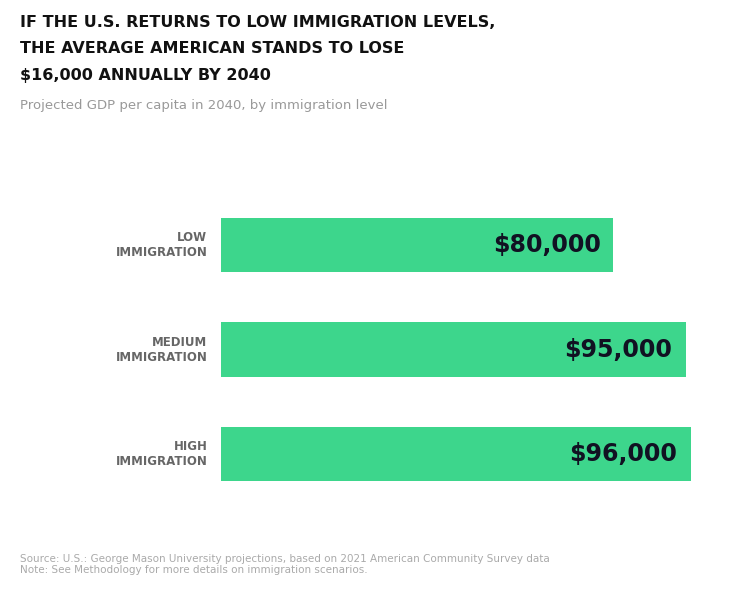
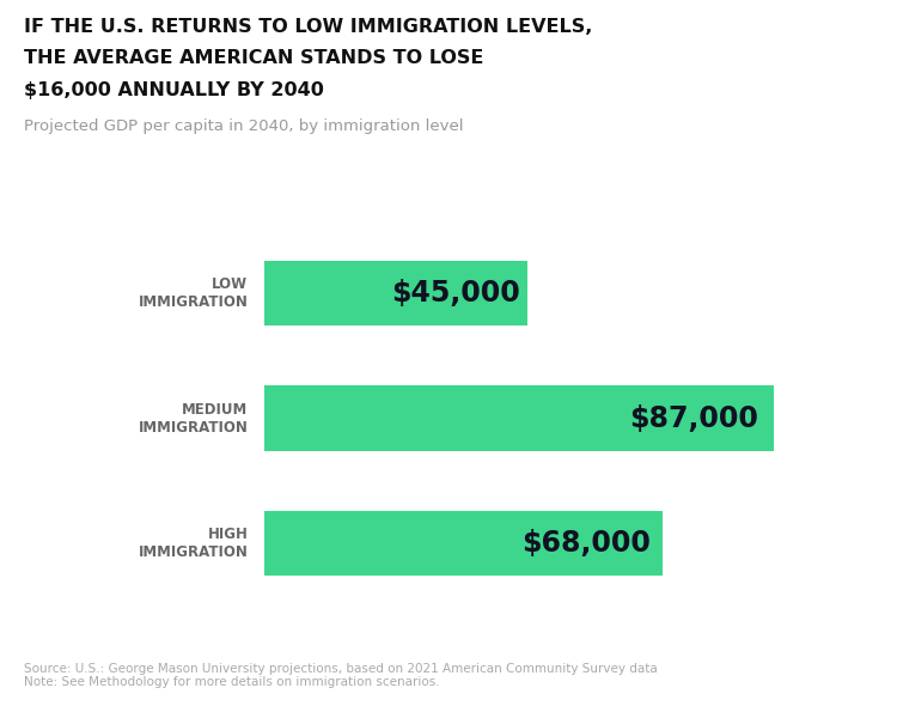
LOW IMMIGRATION: $80,000 -> $45,000
MEDIUM IMMIGRATION: $95,000 -> $87,000
HIGH IMMIGRATION: $96,000 -> $68,000
